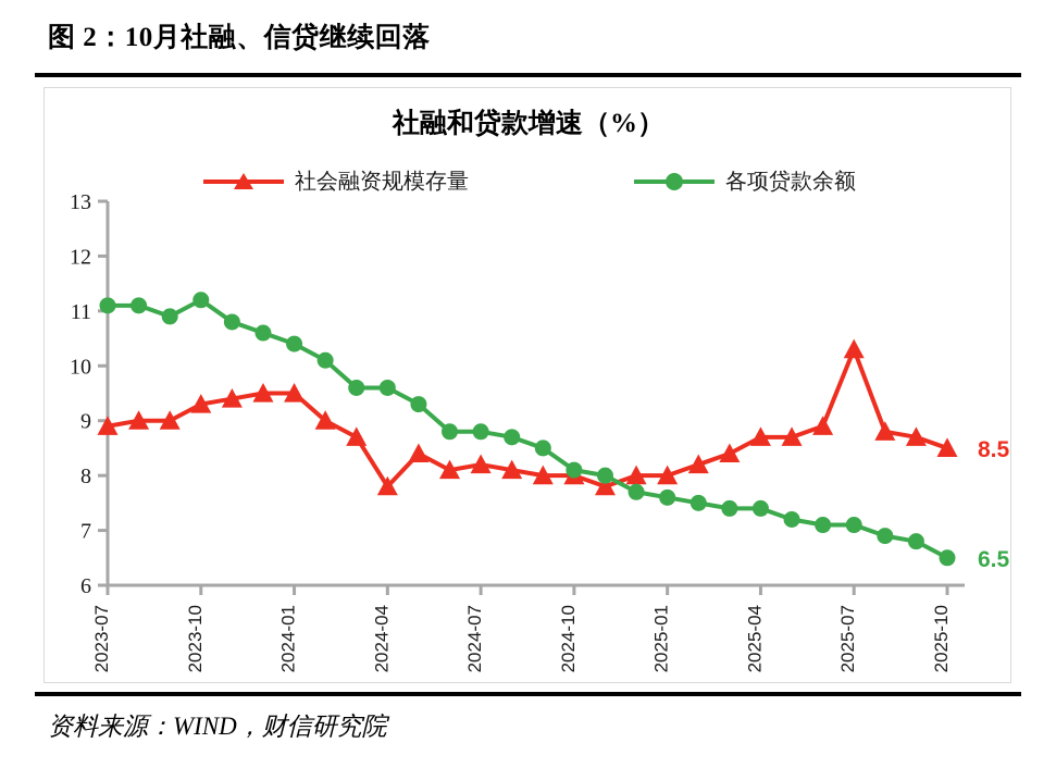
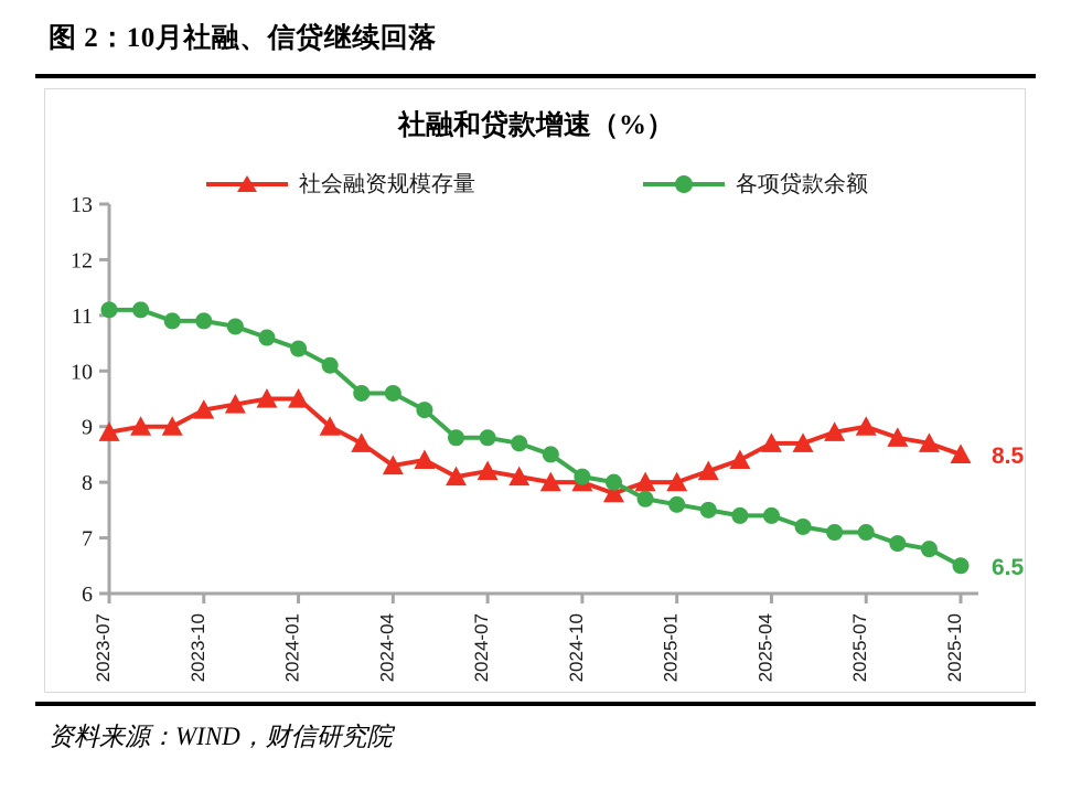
各项贷款余额/2023-10: 11.2 -> 10.9
社会融资规模存量/2024-04: 7.8 -> 8.3
社会融资规模存量/2025-07: 10.3 -> 9.0
